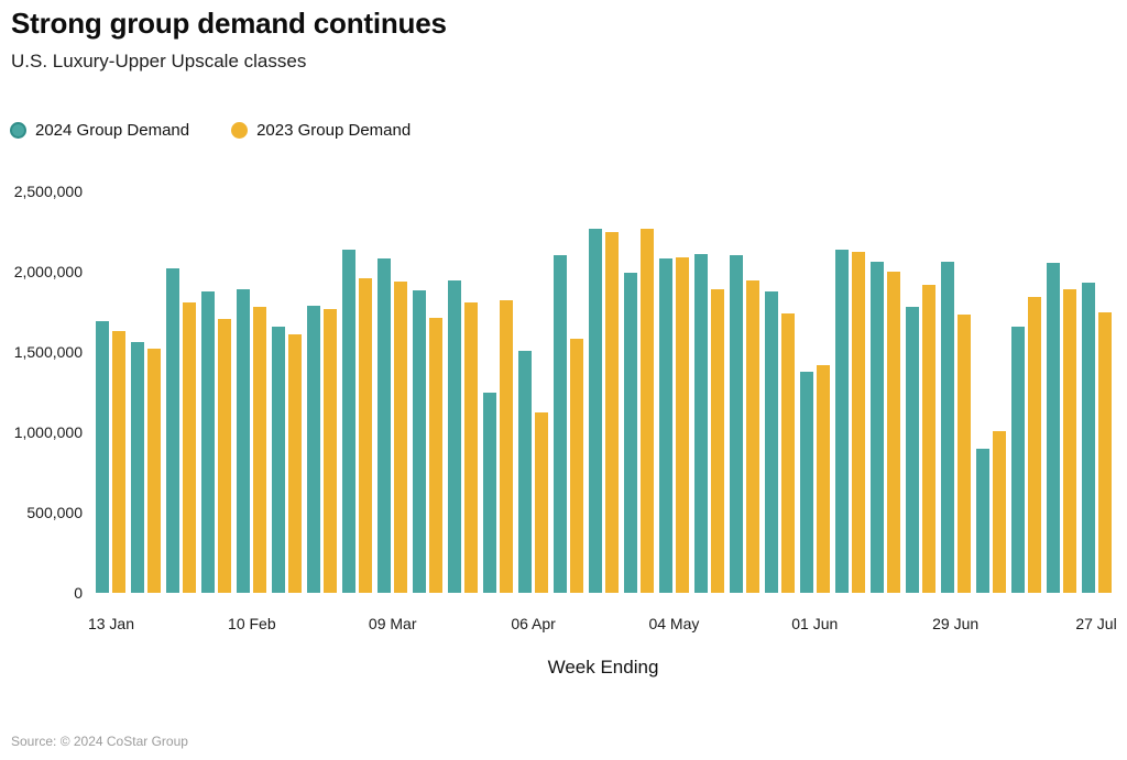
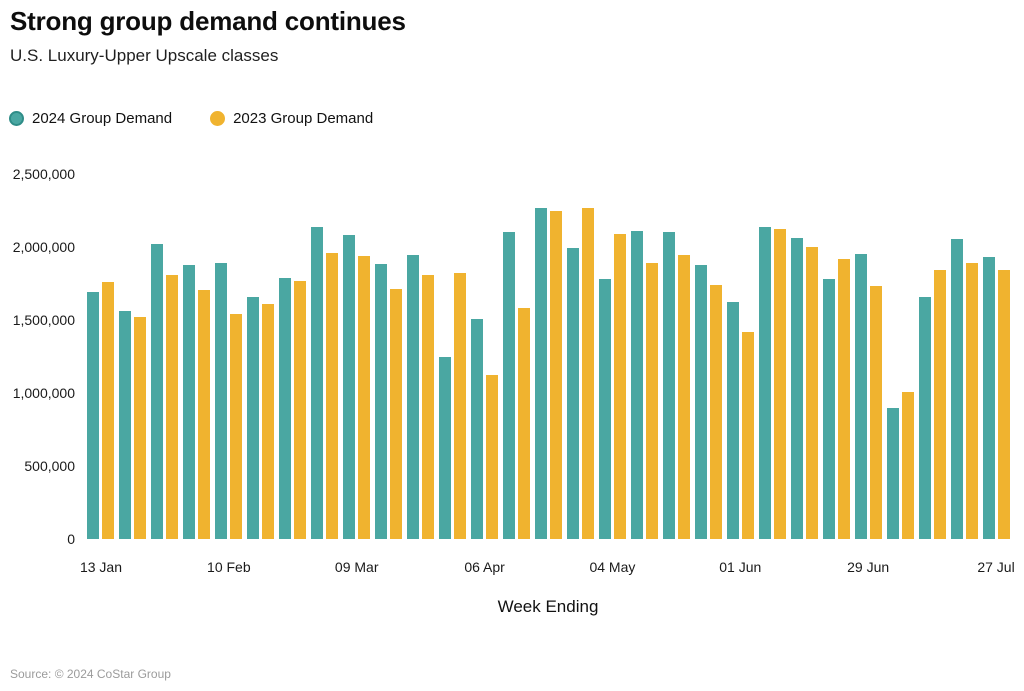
2023 Group Demand/13 Jan: 1630000 -> 1760000
2023 Group Demand/10 Feb: 1780000 -> 1540000
2024 Group Demand/04 May: 2080000 -> 1780000
2024 Group Demand/01 Jun: 1380000 -> 1620000
2024 Group Demand/29 Jun: 2060000 -> 1950000
2023 Group Demand/27 Jul: 1750000 -> 1840000
